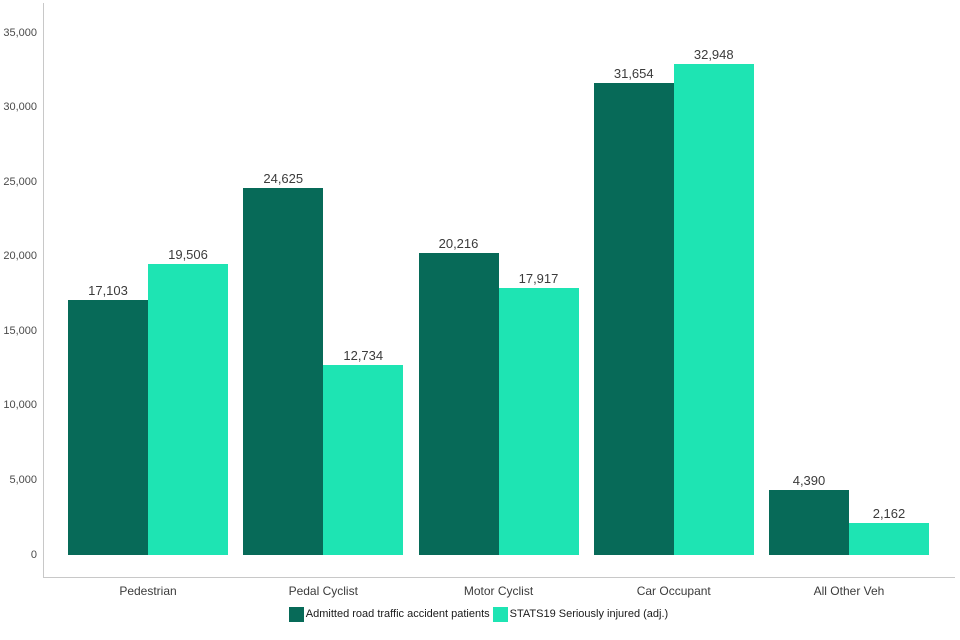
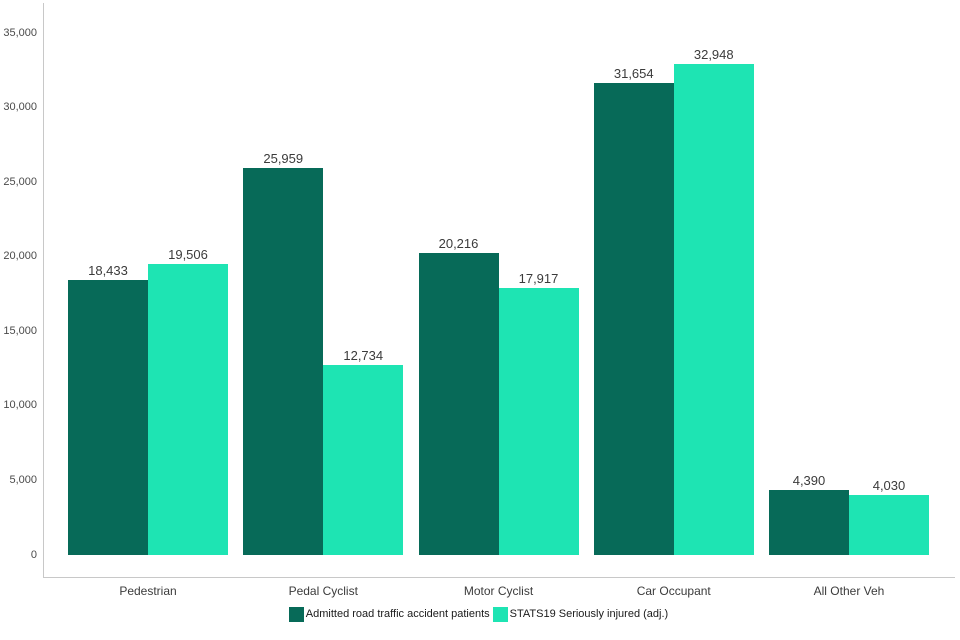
Admitted road traffic accident patients/Pedestrian: 17,103 -> 18,433
Admitted road traffic accident patients/Pedal Cyclist: 24,625 -> 25,959
STATS19 Seriously injured (adj.)/All Other Veh: 2,162 -> 4,030
